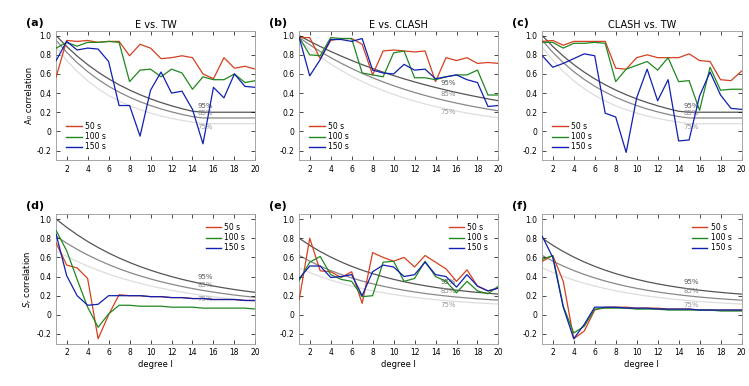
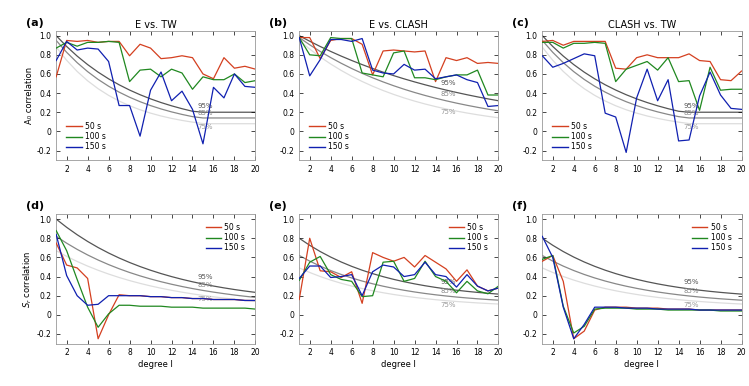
E vs. TW/150 s/12: 0.40 -> 0.32
